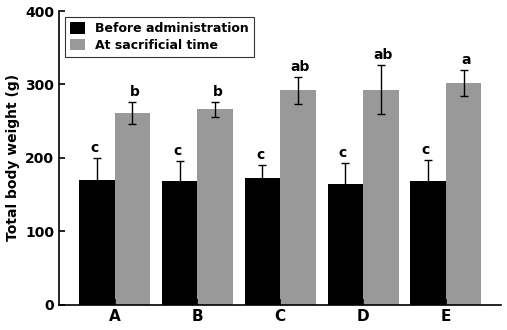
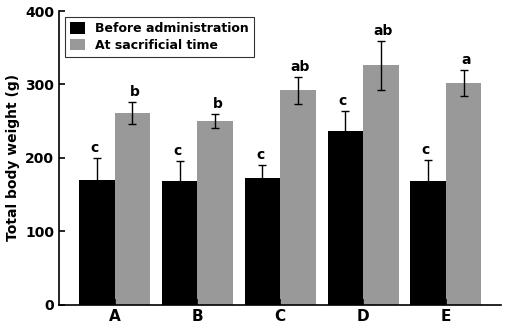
At sacrificial time/B: 266 -> 250
Before administration/D: 165 -> 236
At sacrificial time/D: 293 -> 326
